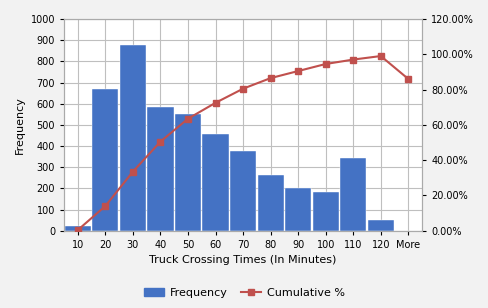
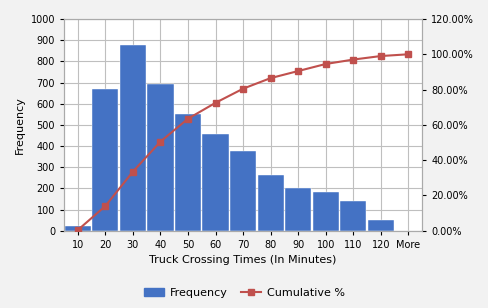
Frequency/40: 585 -> 695
Frequency/110: 345 -> 140
Cumulative %/More: 86% -> 100%
